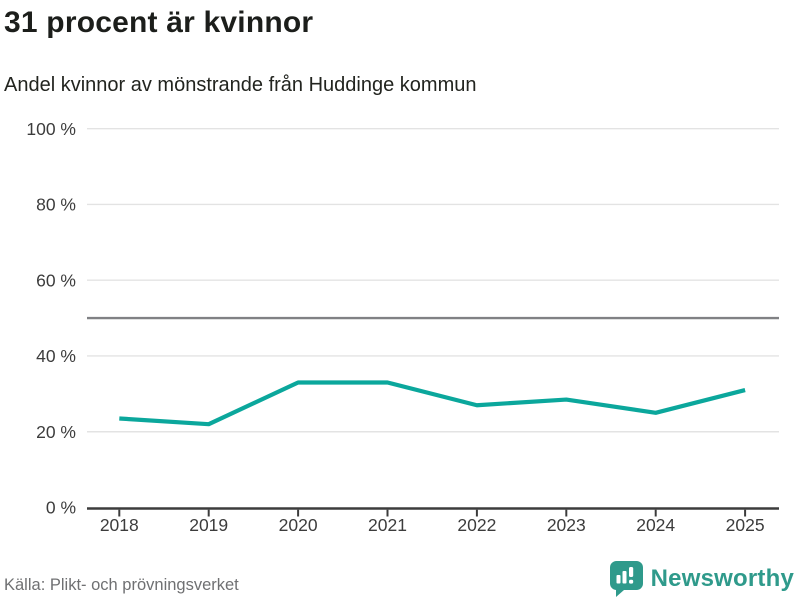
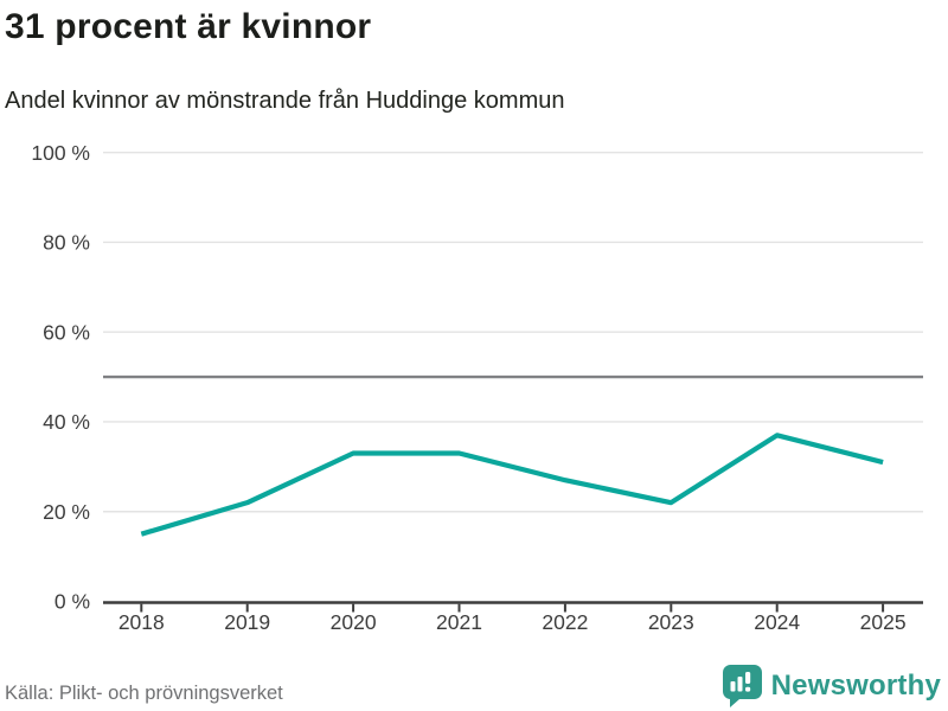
2018: 24% -> 15%
2023: 28% -> 22%
2024: 25% -> 37%
